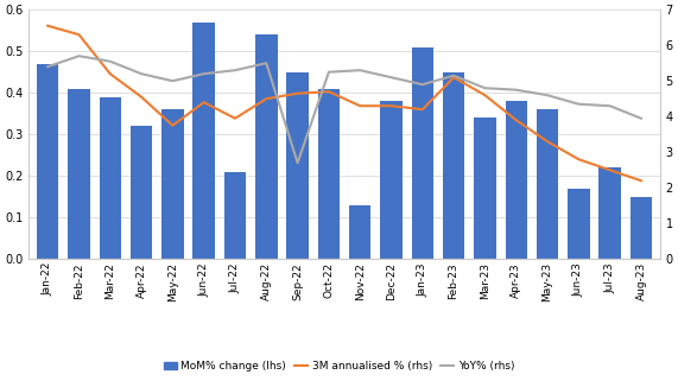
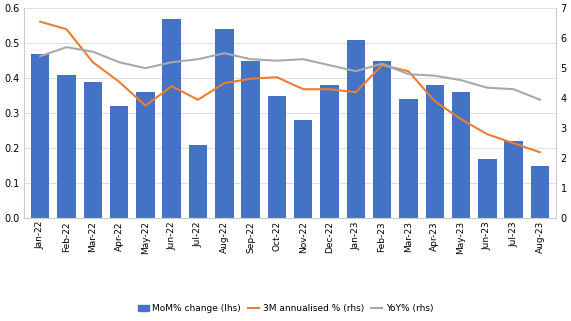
YoY% (rhs)/Sep-22: 2.70 -> 5.30
MoM% change (lhs)/Oct-22: 0.41 -> 0.35
MoM% change (lhs)/Nov-22: 0.13 -> 0.28
3M annualised % (rhs)/Mar-23: 4.60 -> 4.90
